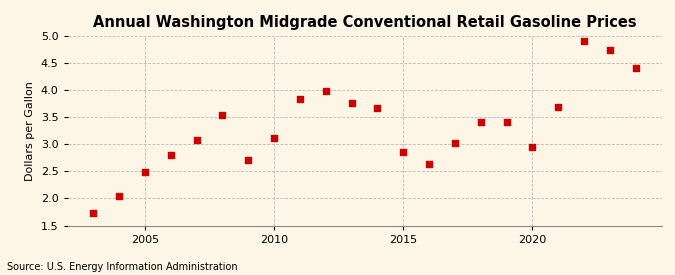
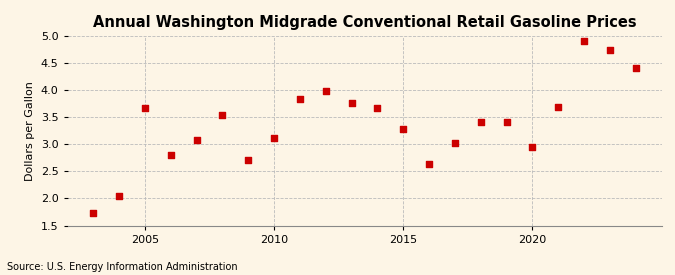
2005: 2.49 -> 3.66
2015: 2.85 -> 3.28
